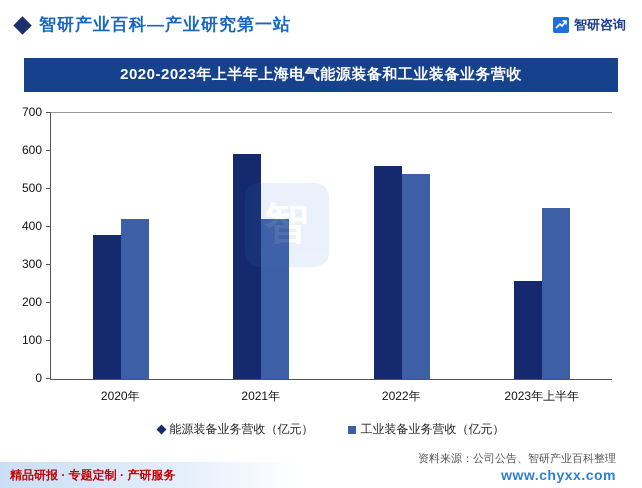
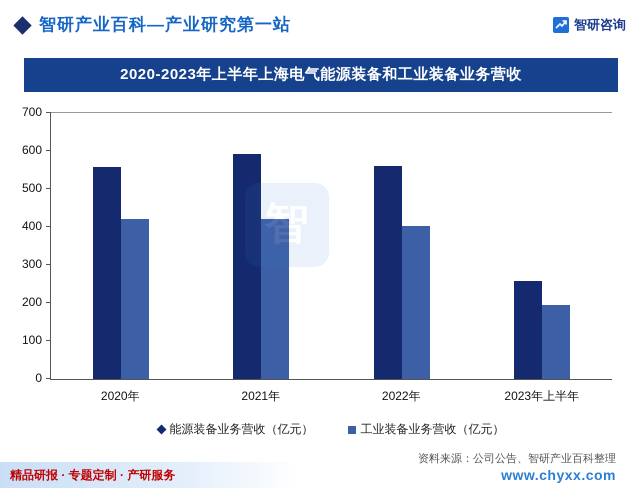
能源装备业务营收（亿元）/2020年: 380 -> 560
工业装备业务营收（亿元）/2022年: 540 -> 400
工业装备业务营收（亿元）/2023年上半年: 450 -> 200
